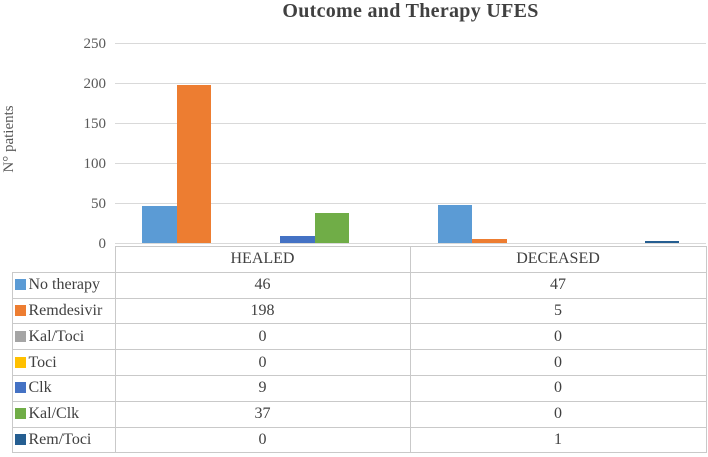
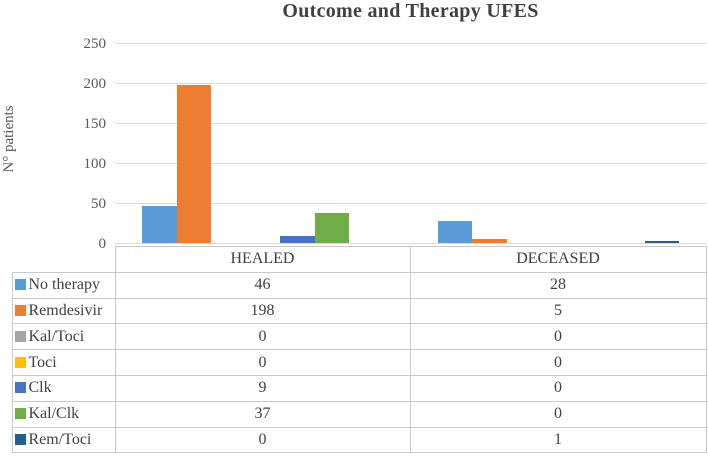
No therapy/DECEASED: 47 -> 28
